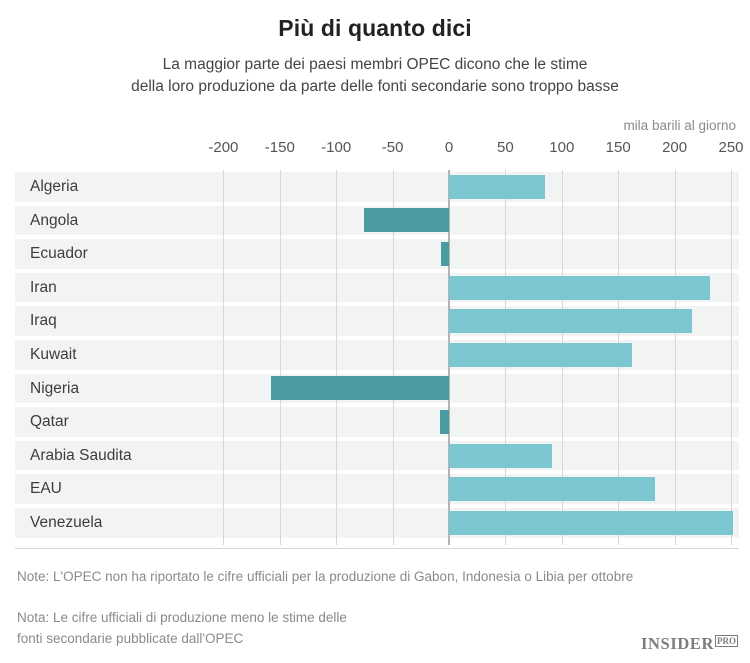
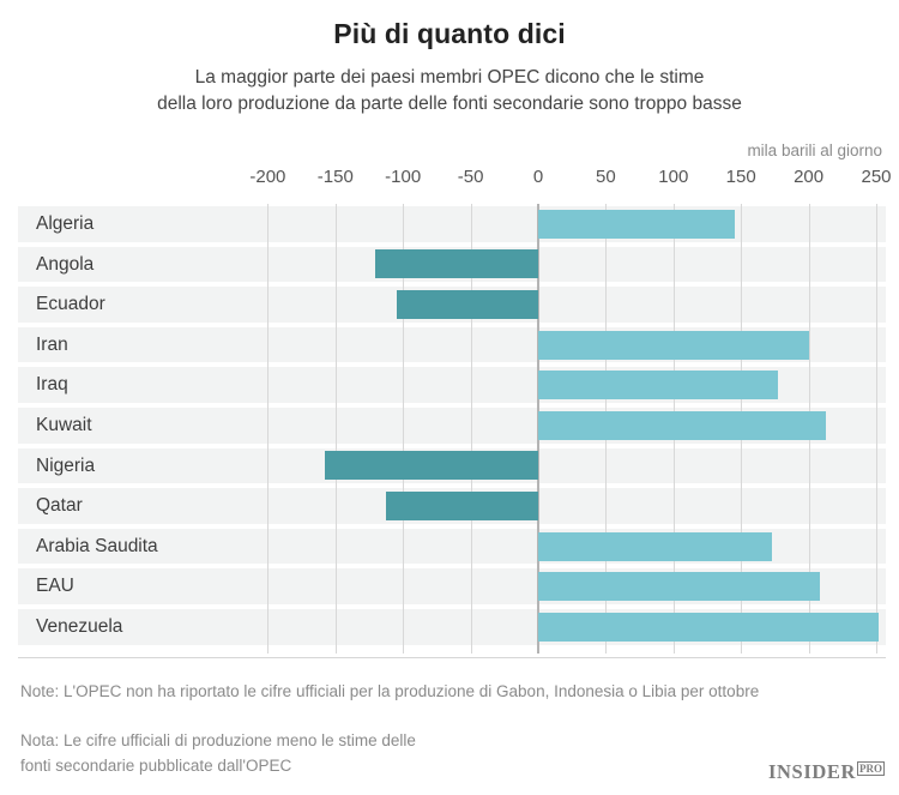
Algeria: 85 -> 145
Angola: -75 -> -121
Ecuador: -7 -> -105
Iran: 231 -> 200
Iraq: 215 -> 177
Kuwait: 162 -> 213
Qatar: -8 -> -113
Arabia Saudita: 91 -> 173
EAU: 183 -> 208
